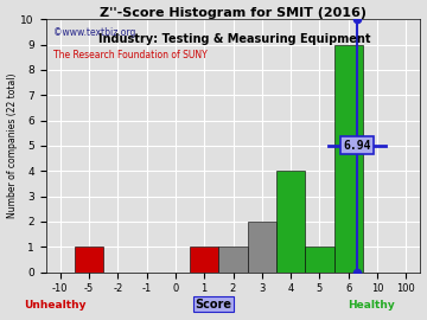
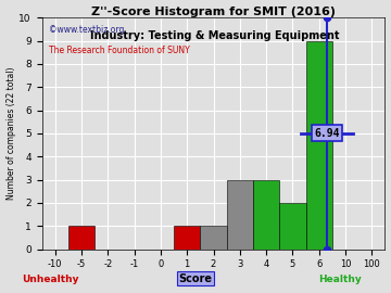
3: 2 -> 3
4: 4 -> 3
5: 1 -> 2
